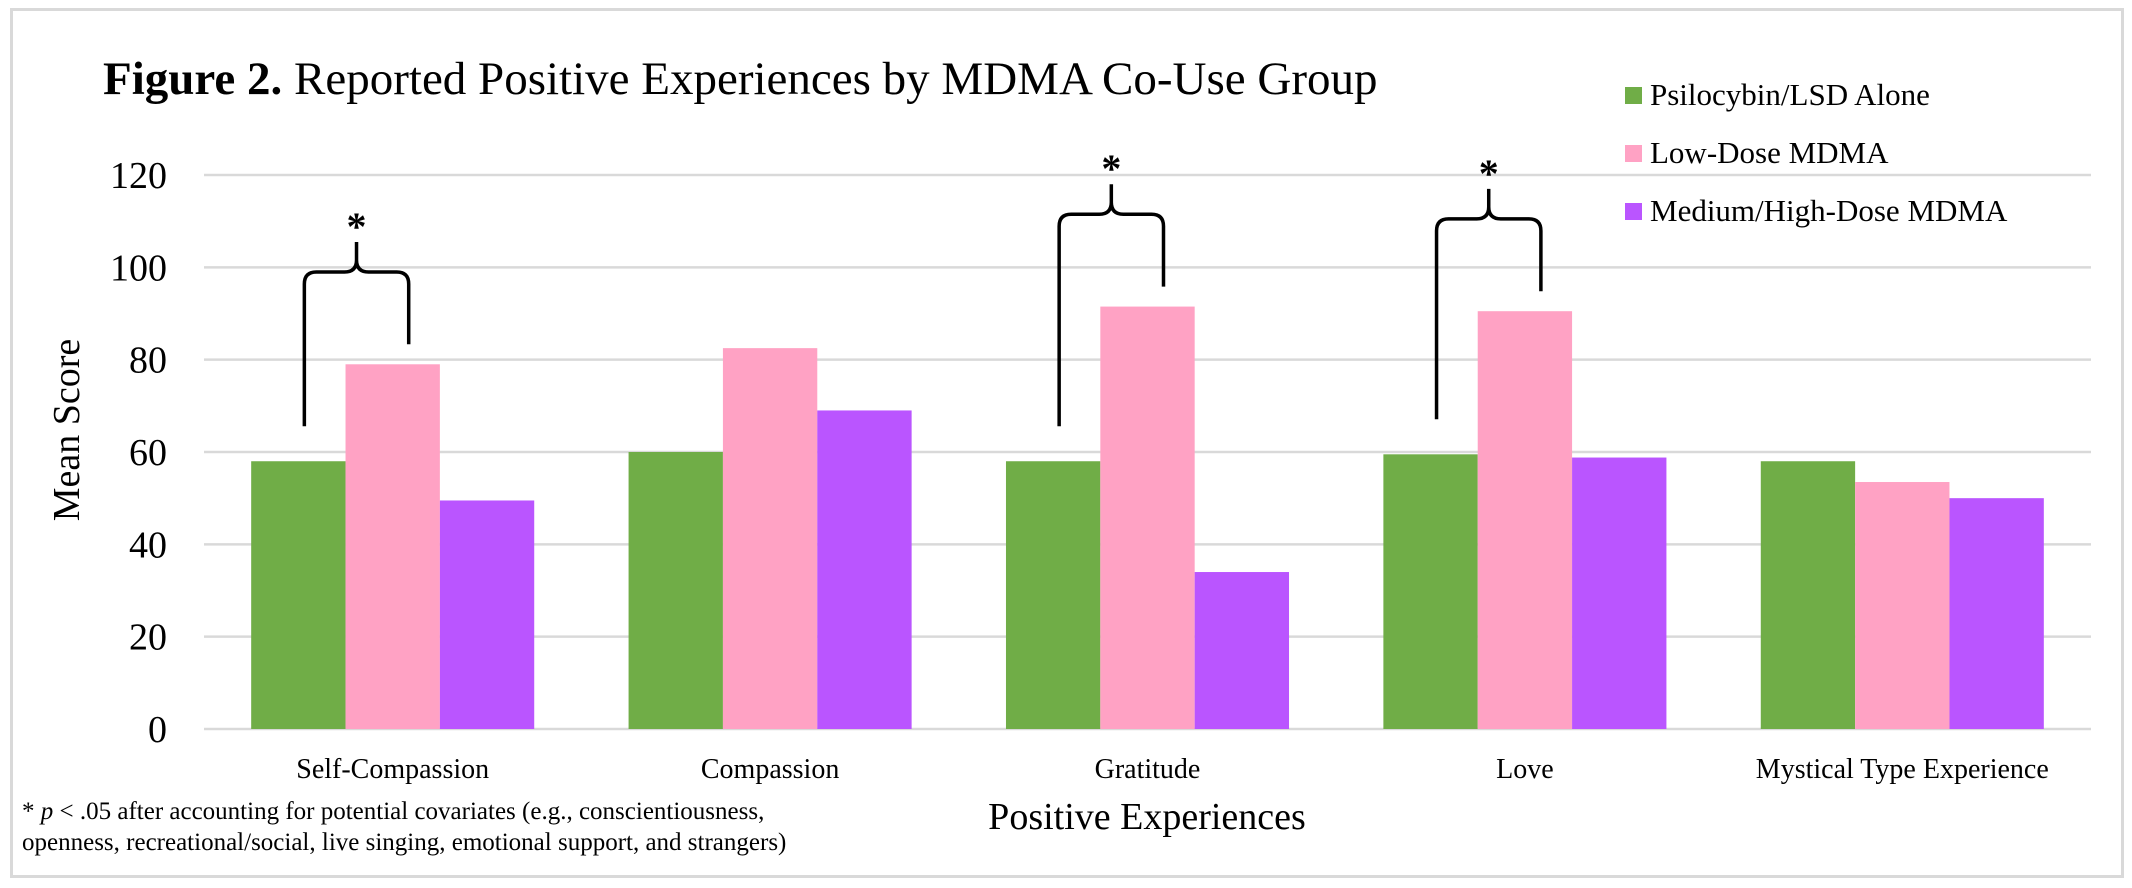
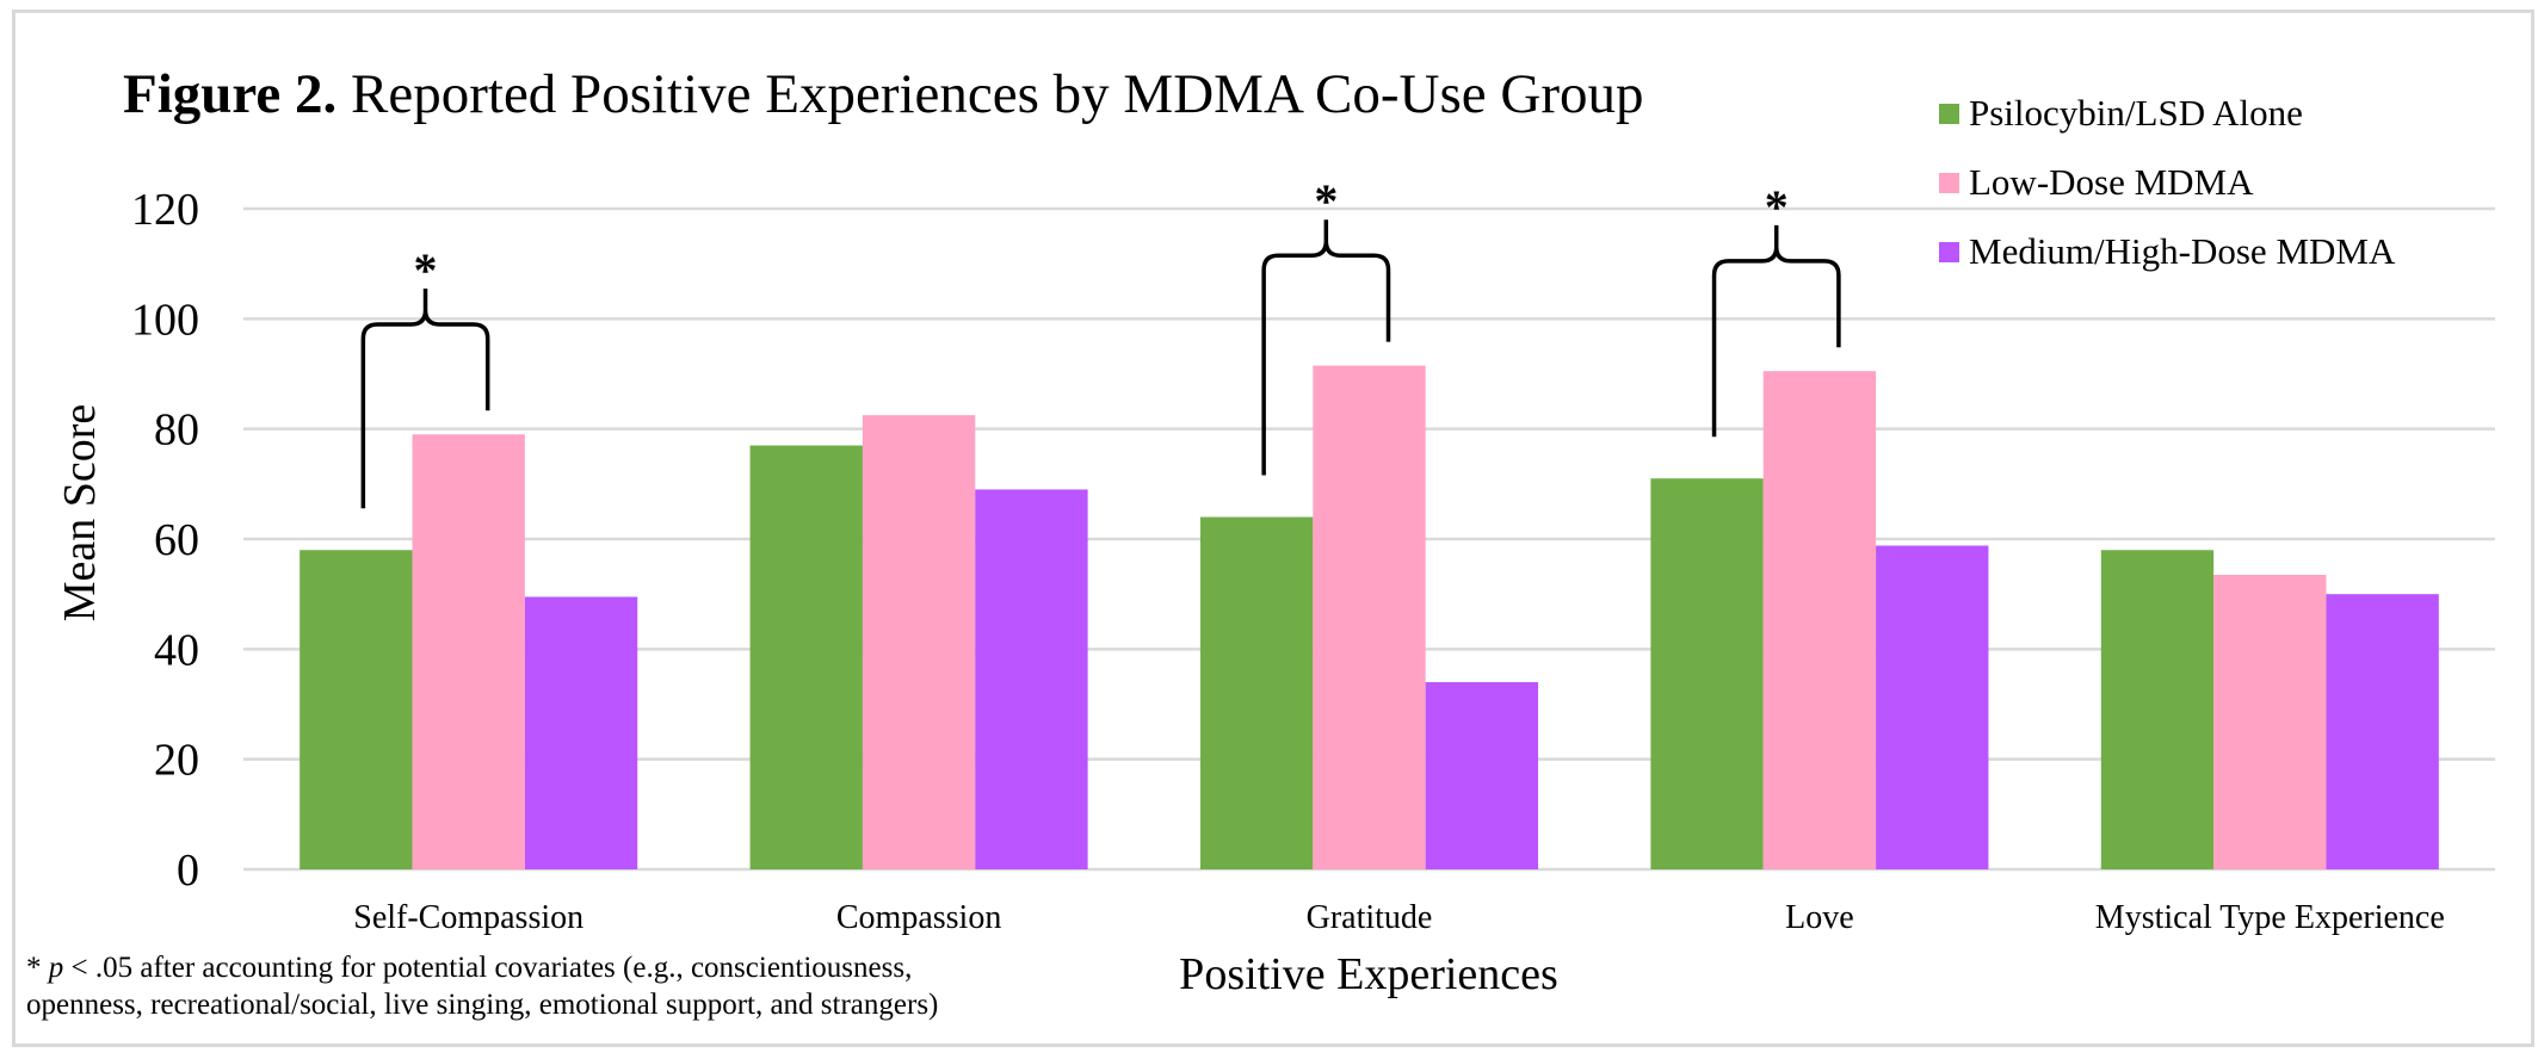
Psilocybin/LSD Alone/Compassion: 60 -> 77
Psilocybin/LSD Alone/Gratitude: 58 -> 64
Psilocybin/LSD Alone/Love: 60 -> 71
